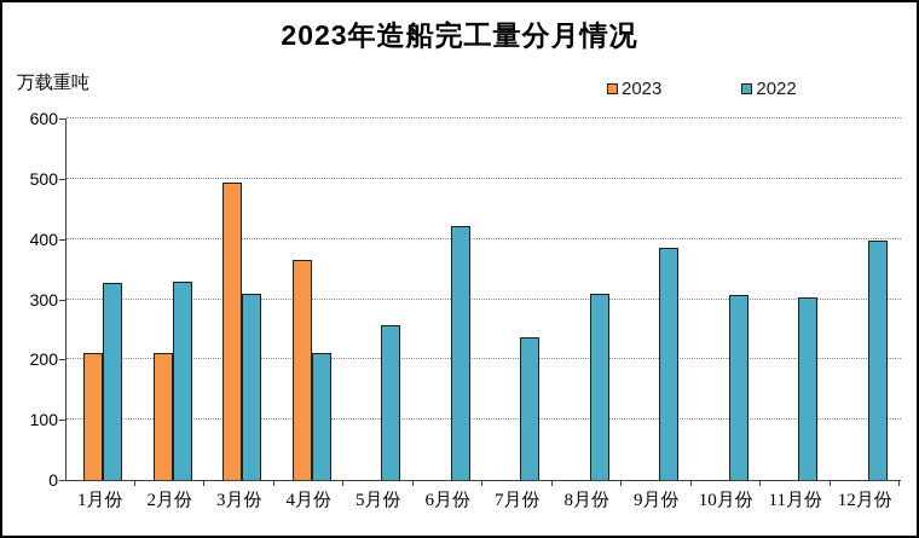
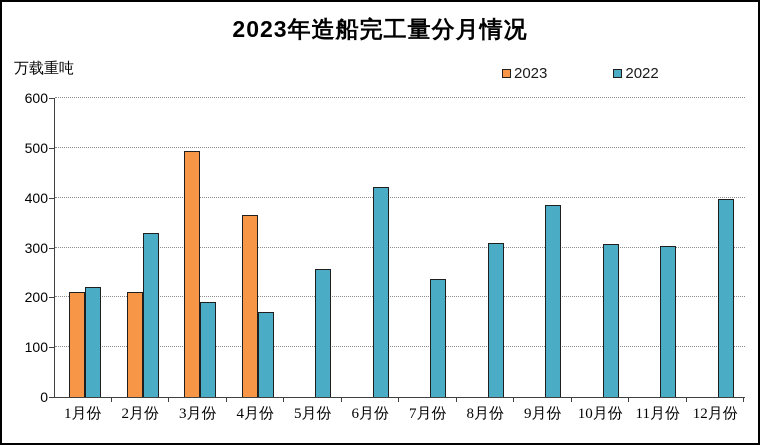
2022/1月份: 330 -> 220
2022/3月份: 310 -> 190
2022/4月份: 210 -> 170
